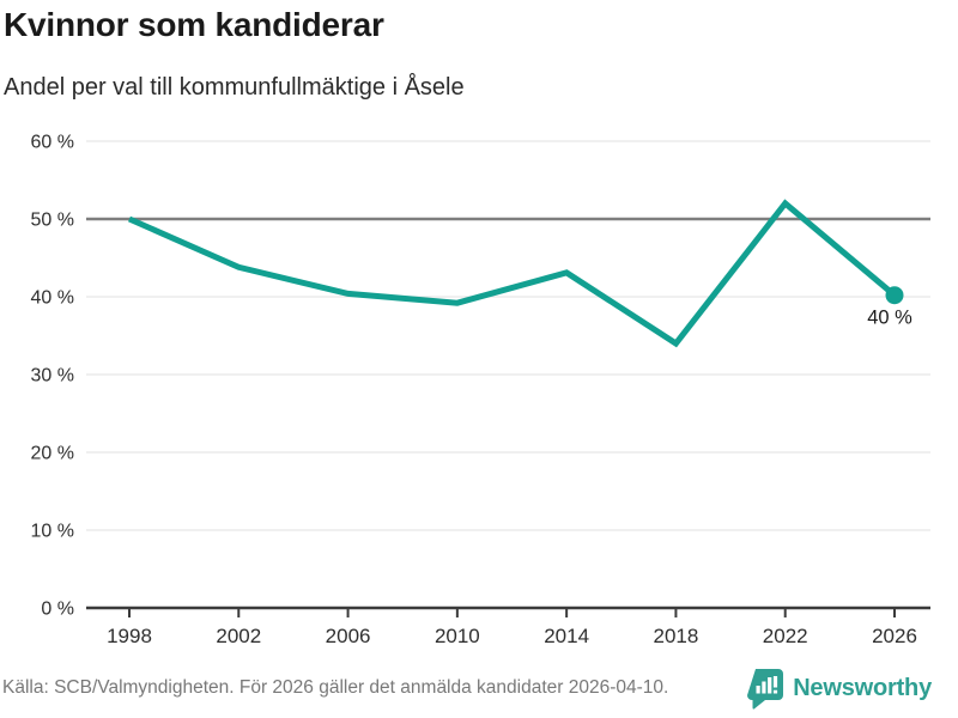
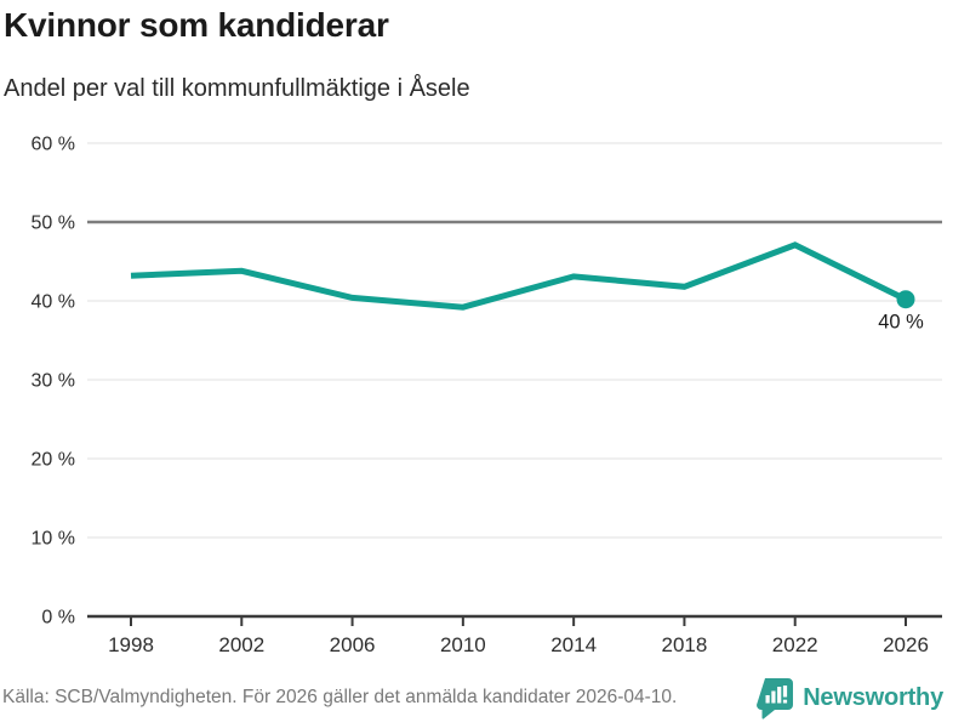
1998: 50% -> 43%
2018: 34% -> 42%
2022: 52% -> 47%
